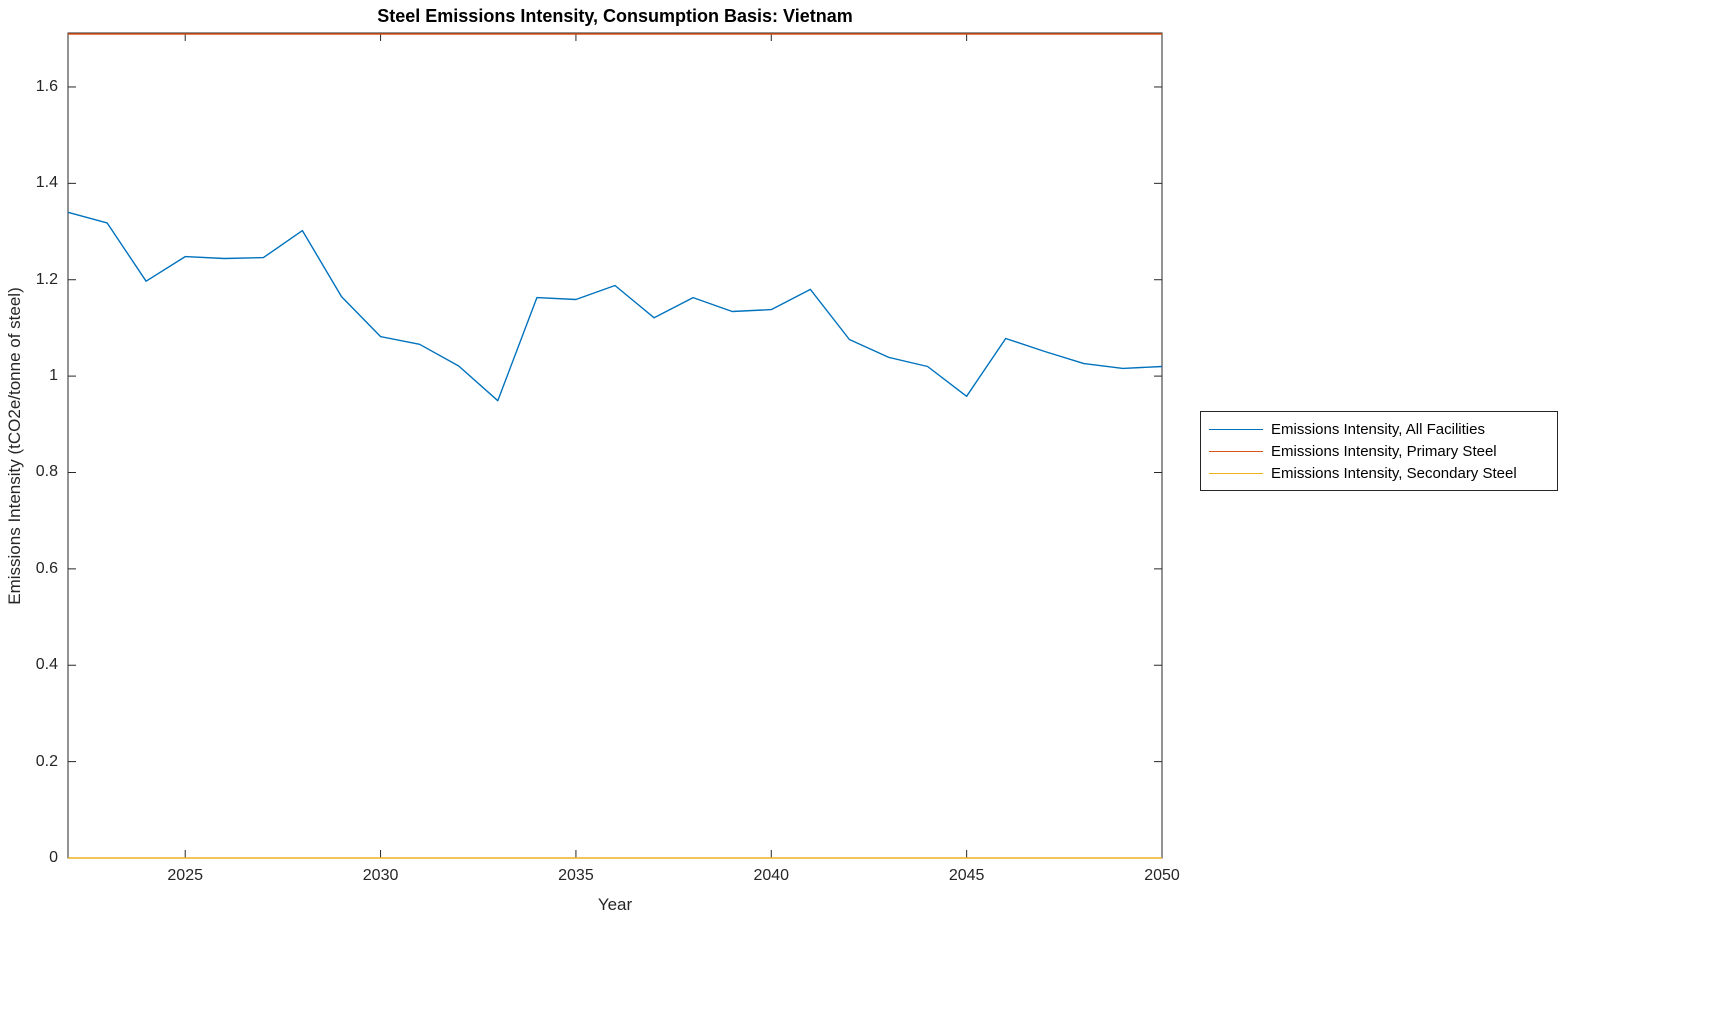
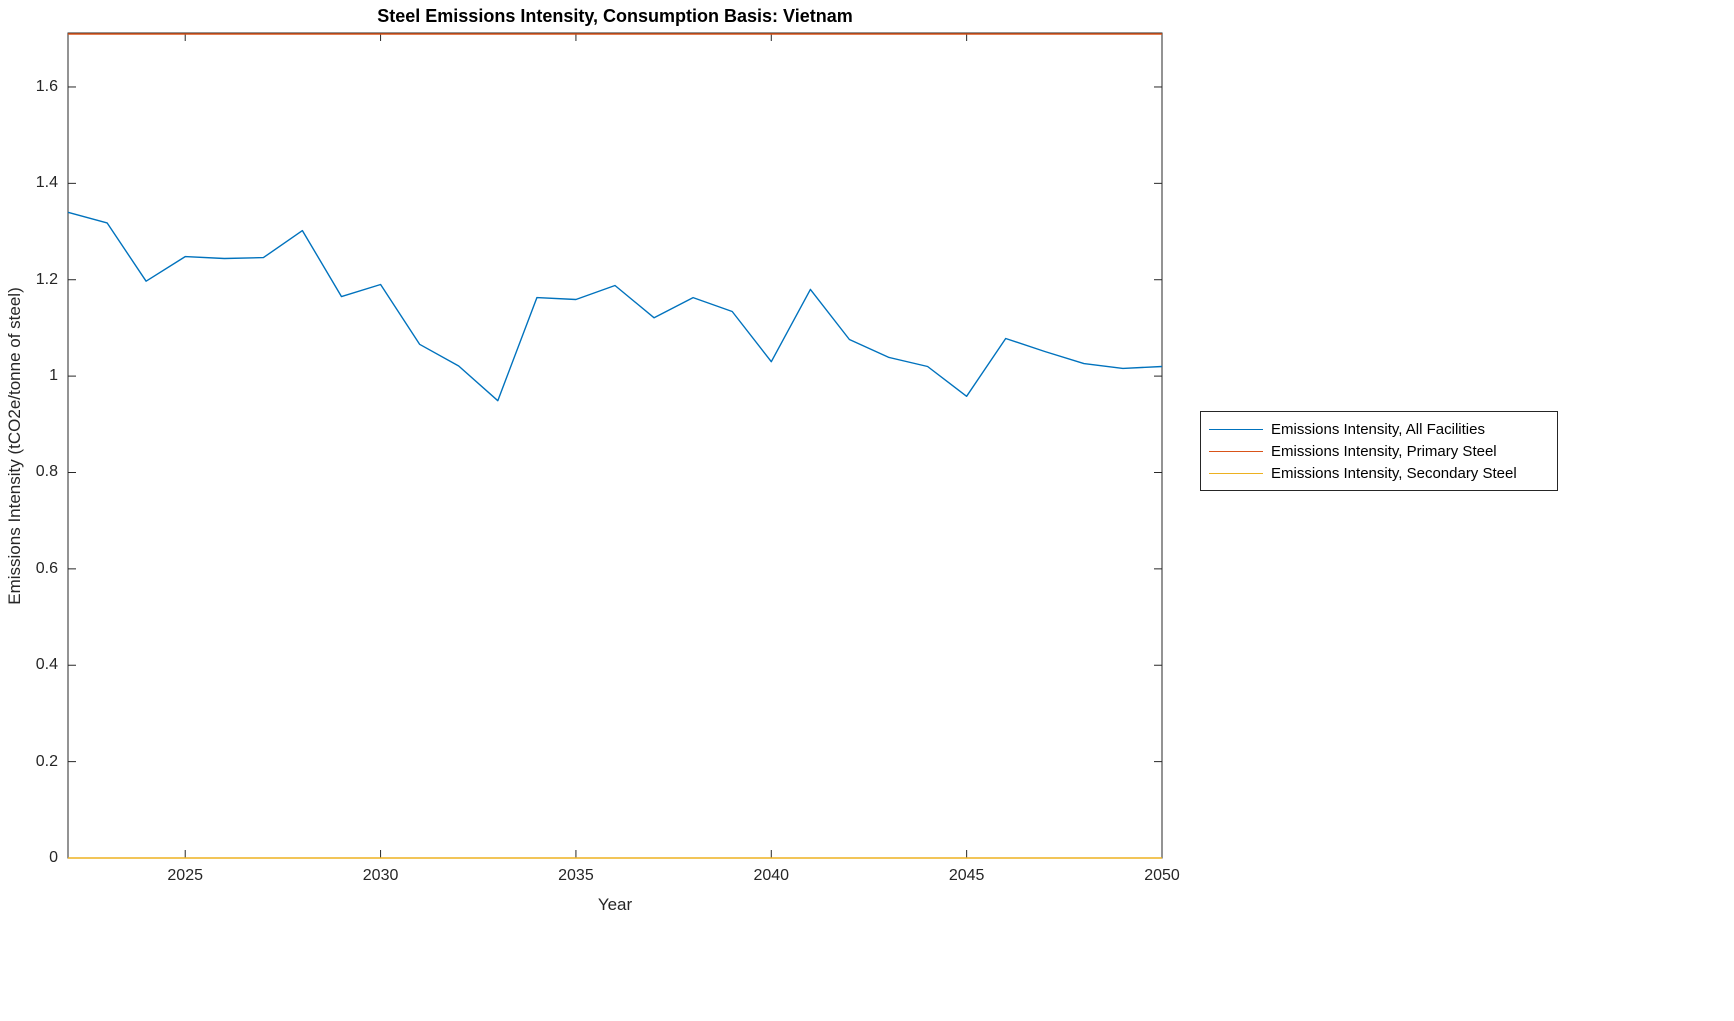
Emissions Intensity, All Facilities/2030: 1.08 -> 1.19
Emissions Intensity, All Facilities/2040: 1.14 -> 1.03
